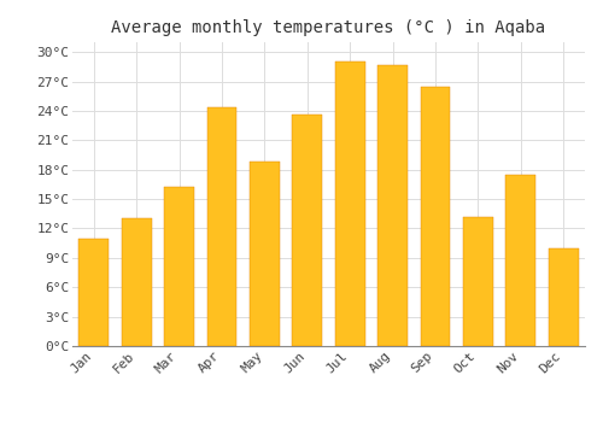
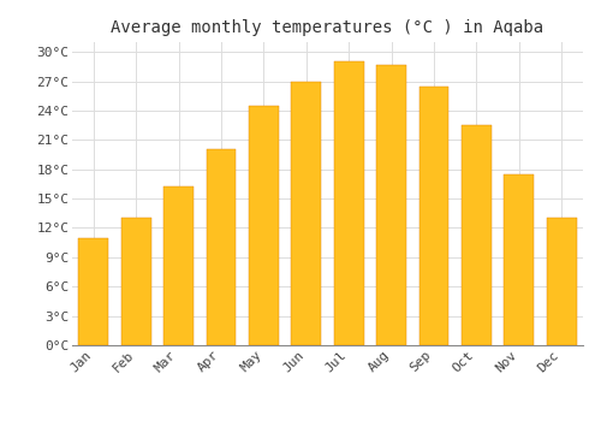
Apr: 24.4°C -> 20.0°C
May: 18.8°C -> 24.5°C
Jun: 23.6°C -> 27.0°C
Oct: 13.2°C -> 22.5°C
Dec: 10.0°C -> 13.0°C
